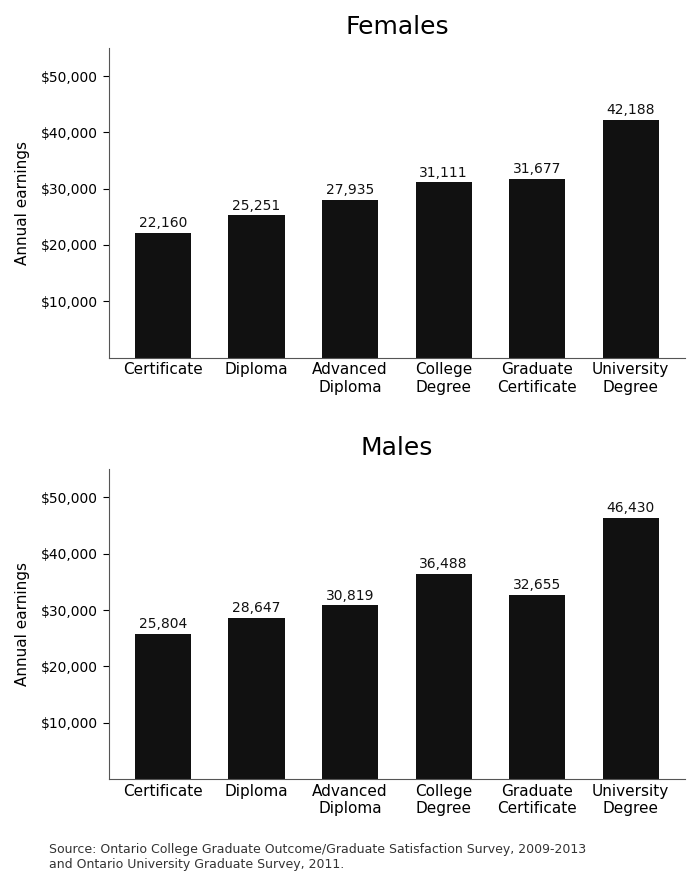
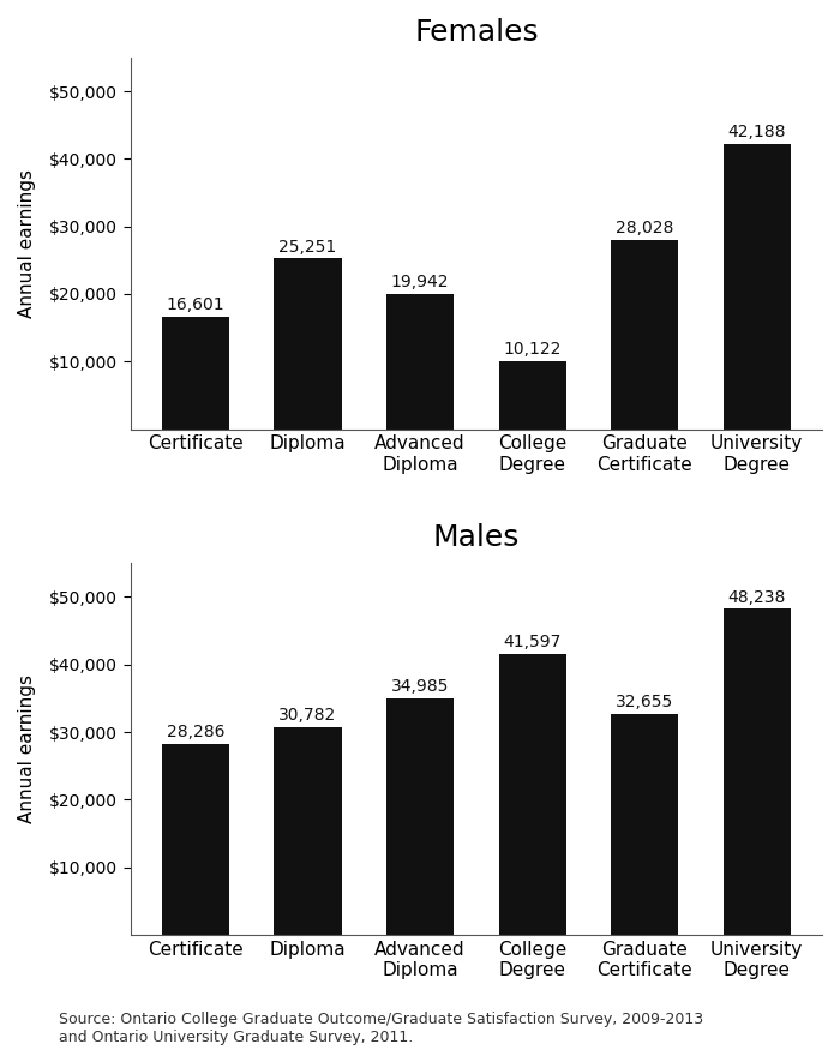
Females/Certificate: 22,160 -> 16,601
Females/Advanced Diploma: 27,935 -> 19,942
Females/College Degree: 31,111 -> 10,122
Females/Graduate Certificate: 31,677 -> 28,028
Males/Certificate: 25,804 -> 28,286
Males/Diploma: 28,647 -> 30,782
Males/Advanced Diploma: 30,819 -> 34,985
Males/College Degree: 36,488 -> 41,597
Males/University Degree: 46,430 -> 48,238
